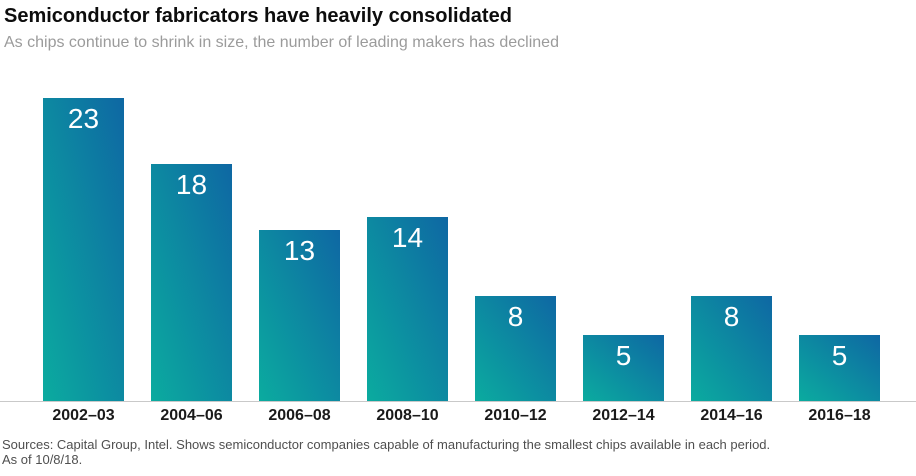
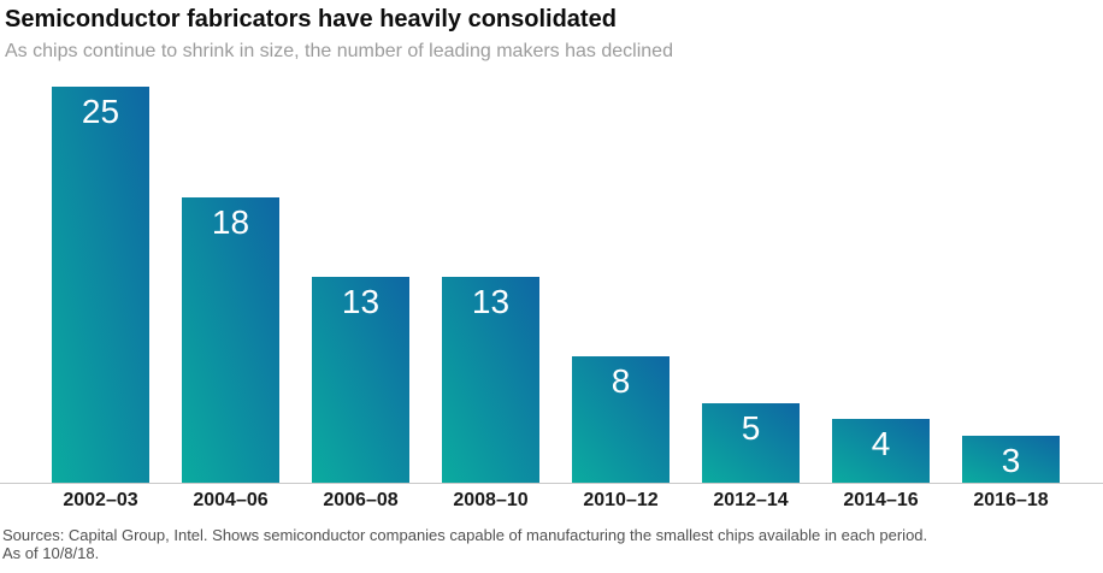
2002–03: 23 -> 25
2008–10: 14 -> 13
2014–16: 8 -> 4
2016–18: 5 -> 3
